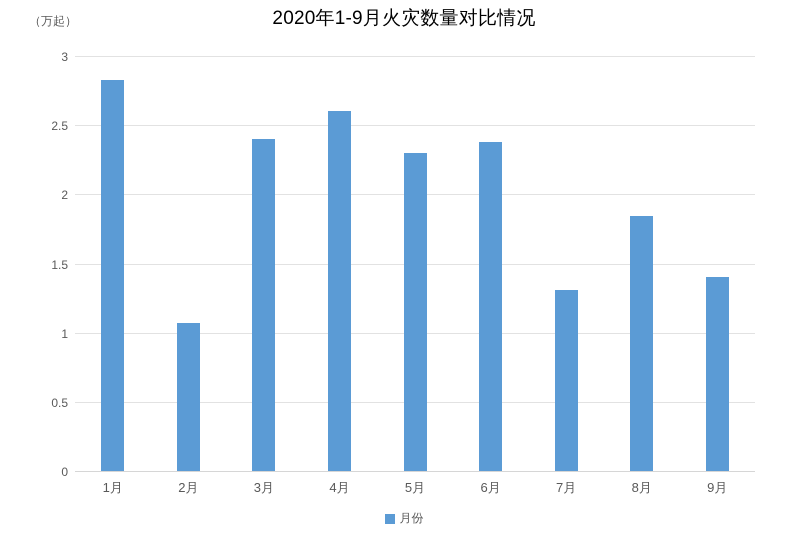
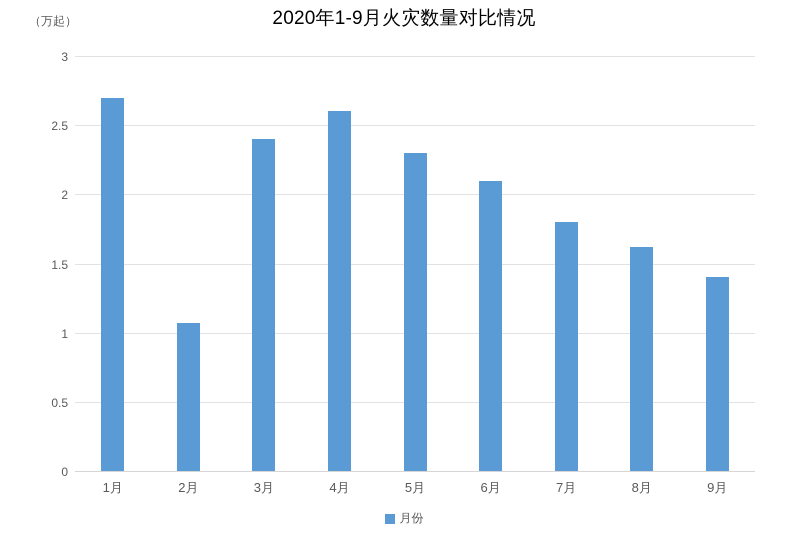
1月: 2.83 -> 2.70
6月: 2.38 -> 2.10
7月: 1.31 -> 1.80
8月: 1.84 -> 1.62
